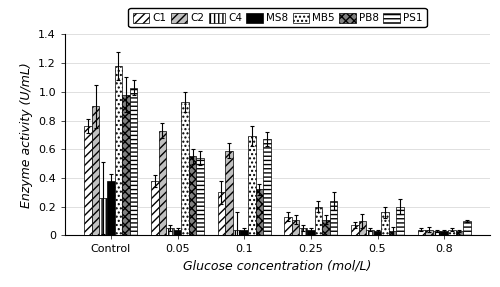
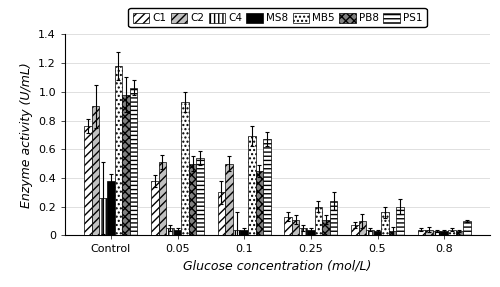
C2/0.05: 0.73 -> 0.51
PB8/0.05: 0.55 -> 0.50
C2/0.1: 0.59 -> 0.50
PB8/0.1: 0.32 -> 0.45
